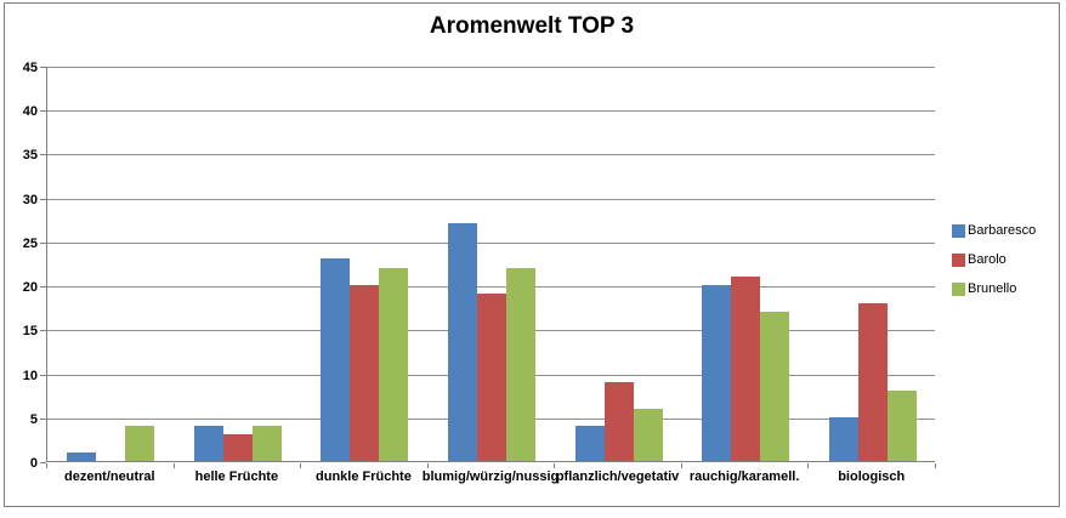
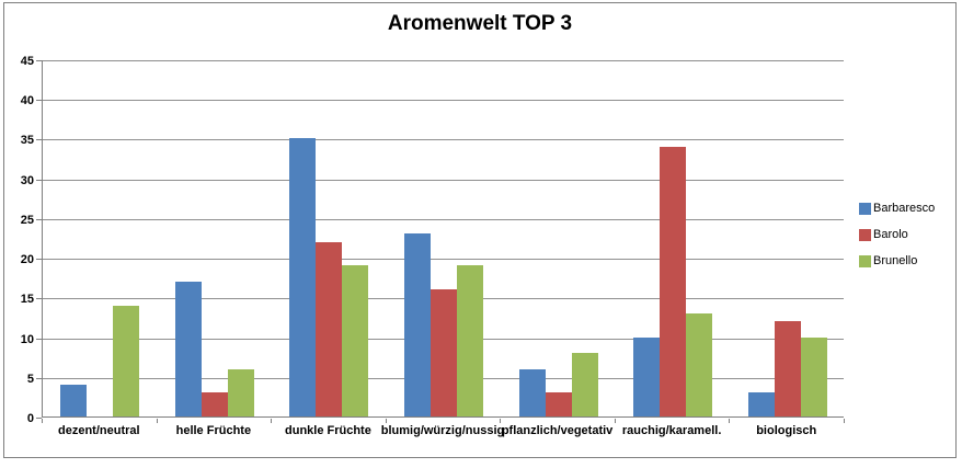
Barbaresco/dezent/neutral: 1 -> 4
Brunello/dezent/neutral: 4 -> 14
Barbaresco/helle Früchte: 4 -> 17
Brunello/helle Früchte: 4 -> 6
Barbaresco/dunkle Früchte: 23 -> 35
Barolo/dunkle Früchte: 20 -> 22
Brunello/dunkle Früchte: 22 -> 19
Barbaresco/blumig/würzig/nussig: 27 -> 23
Barolo/blumig/würzig/nussig: 19 -> 16
Brunello/blumig/würzig/nussig: 22 -> 19
Barbaresco/pflanzlich/vegetativ: 4 -> 6
Barolo/pflanzlich/vegetativ: 9 -> 3
Brunello/pflanzlich/vegetativ: 6 -> 8
Barbaresco/rauchig/karamell.: 20 -> 10
Barolo/rauchig/karamell.: 21 -> 34
Brunello/rauchig/karamell.: 17 -> 13
Barbaresco/biologisch: 5 -> 3
Barolo/biologisch: 18 -> 12
Brunello/biologisch: 8 -> 10
